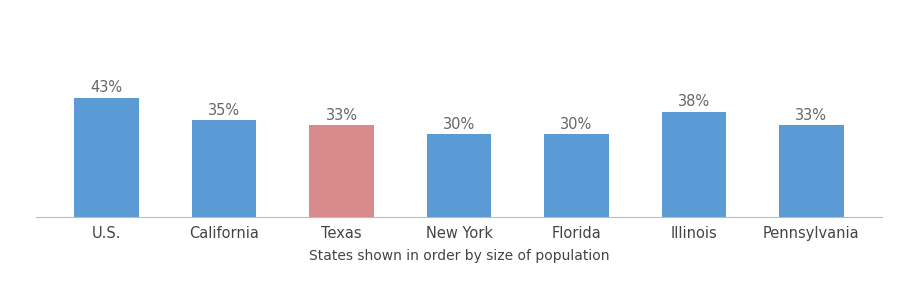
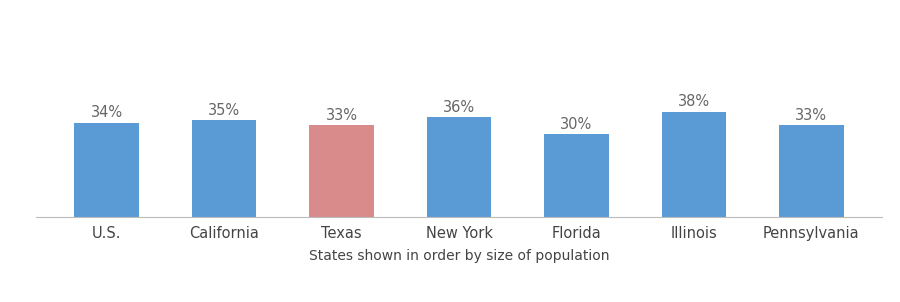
U.S.: 43% -> 34%
New York: 30% -> 36%
